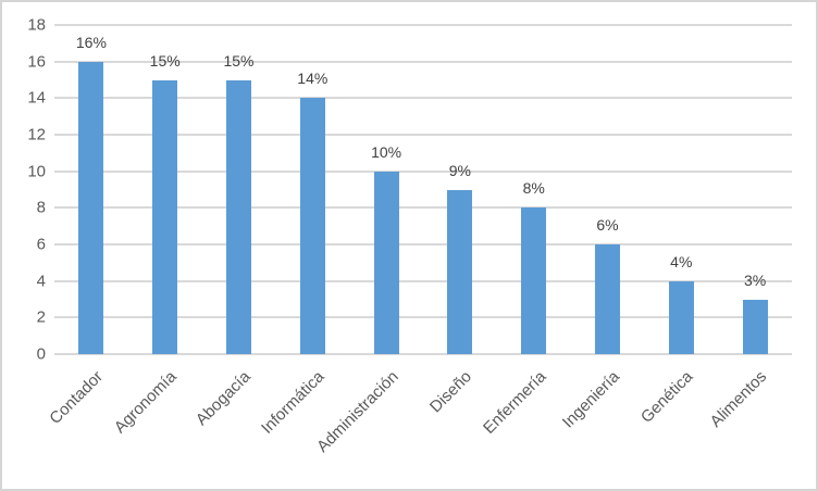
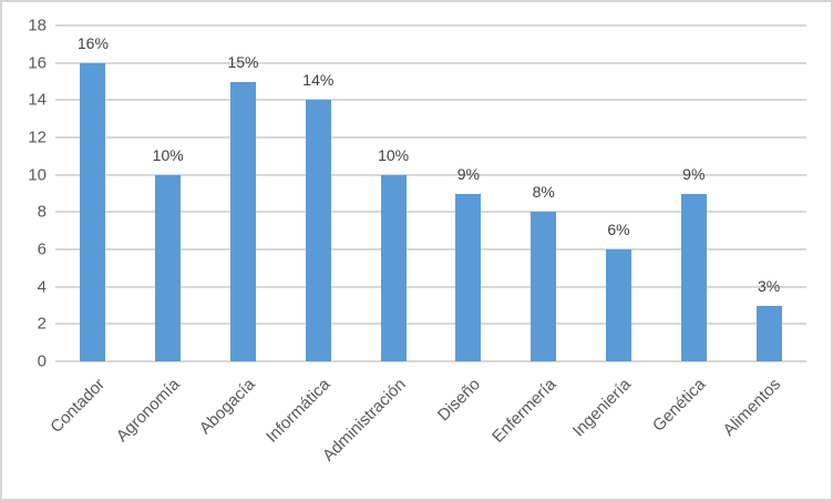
Agronomía: 15% -> 10%
Genética: 4% -> 9%
